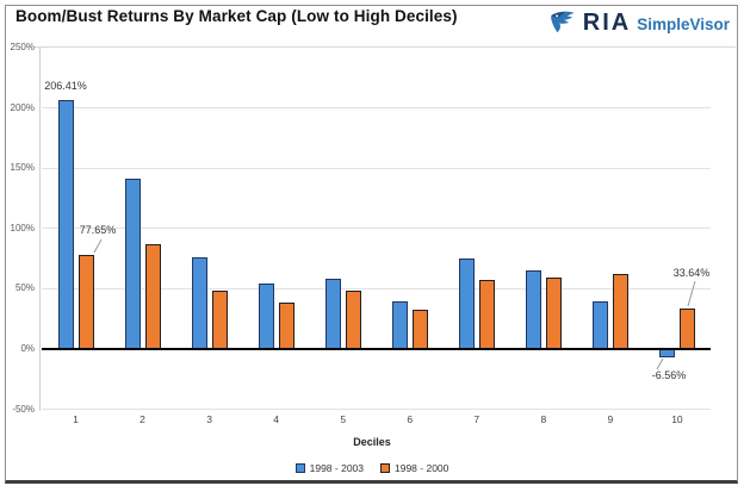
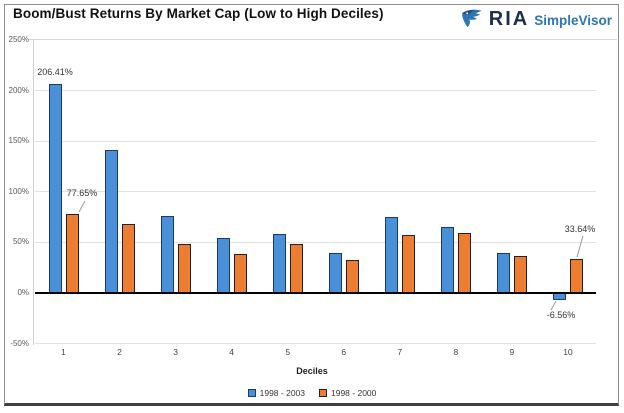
1998 - 2000/2: 87% -> 68%
1998 - 2000/9: 62% -> 37%
